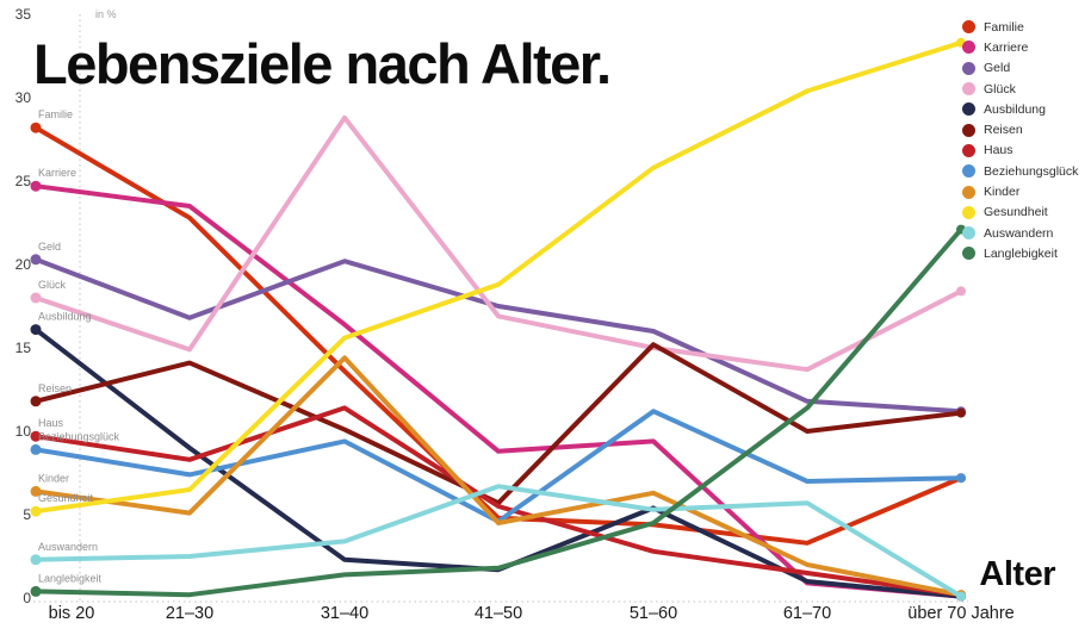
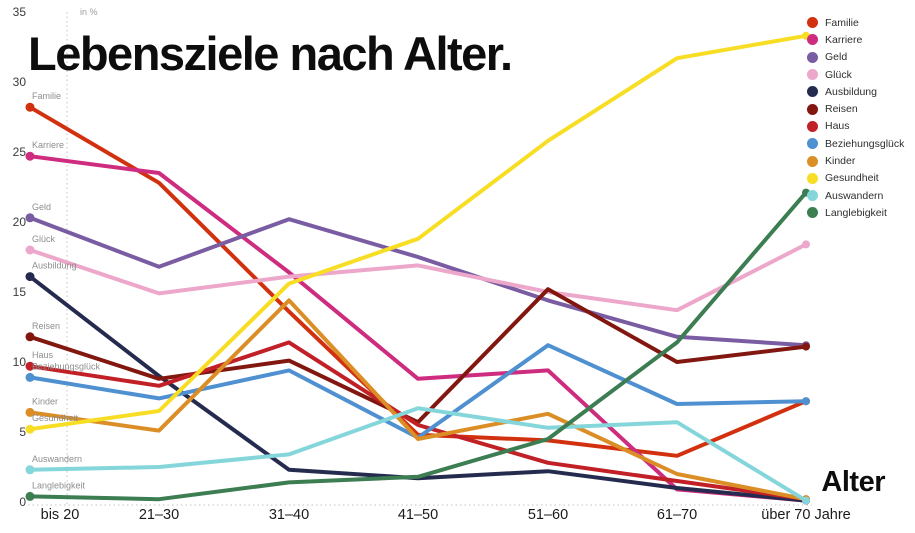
Reisen/21–30: 14.1 -> 8.8
Glück/31–40: 28.8 -> 16.1
Geld/51–60: 16.0 -> 14.4
Ausbildung/51–60: 5.4 -> 2.2
Gesundheit/61–70: 30.4 -> 31.7
